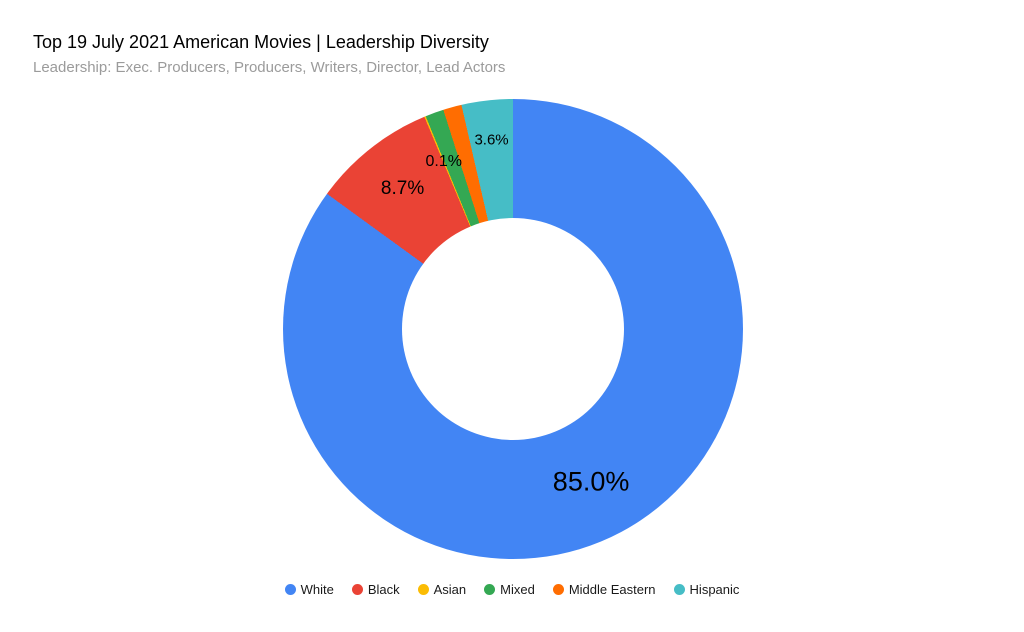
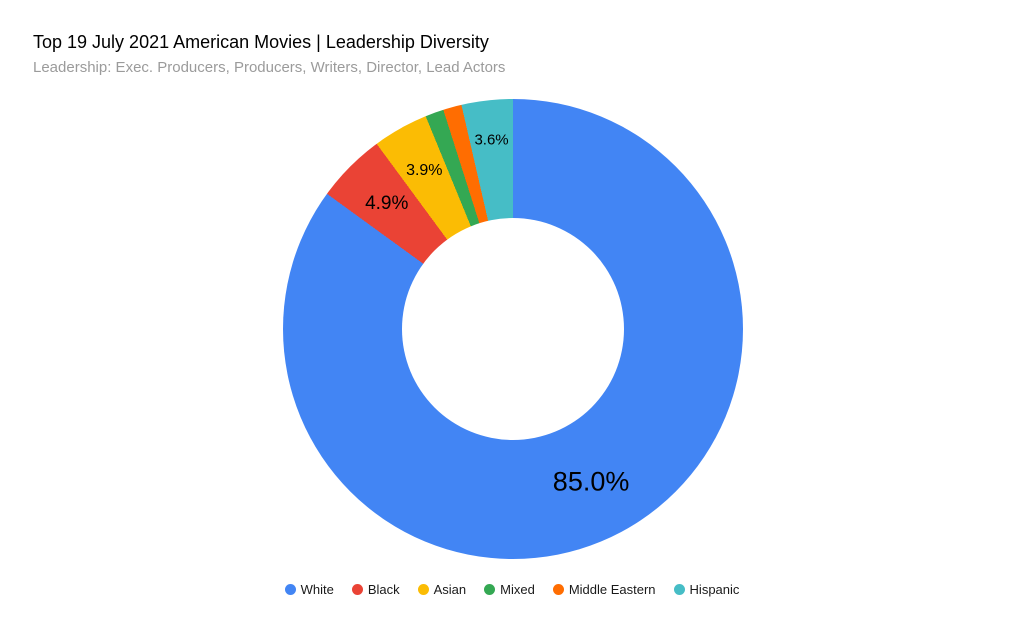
Black: 8.7% -> 4.9%
Asian: 0.1% -> 3.9%
